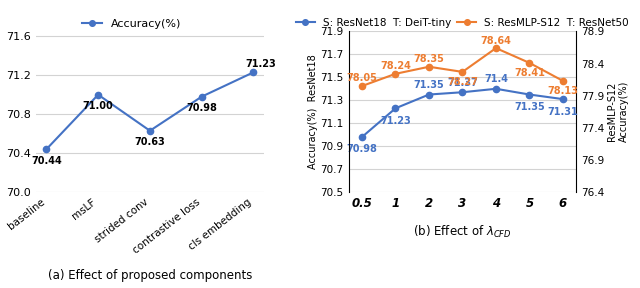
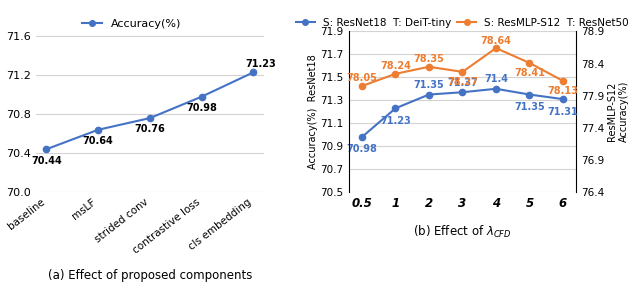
msLF: 71.00 -> 70.64
strided conv: 70.63 -> 70.76
